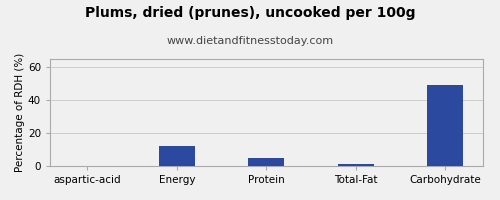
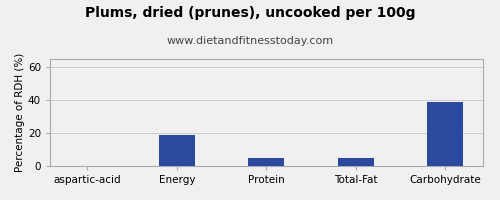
Energy: 12 -> 19
Total-Fat: 2 -> 5
Carbohydrate: 49 -> 39
